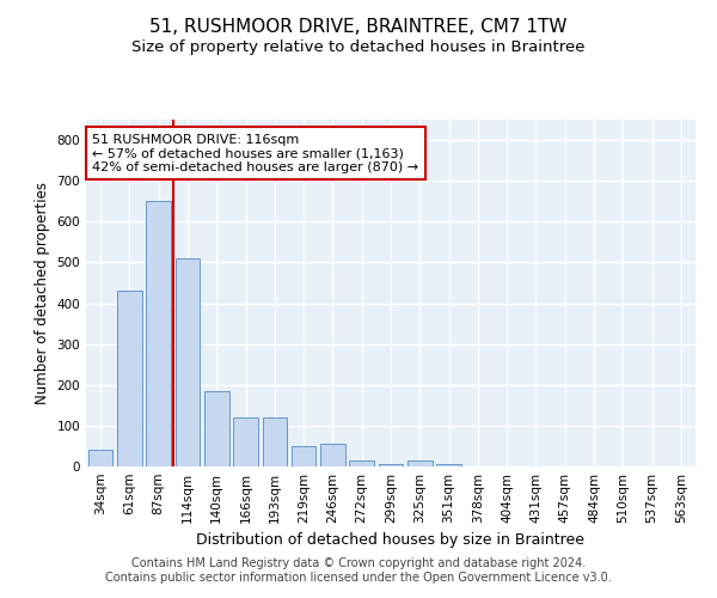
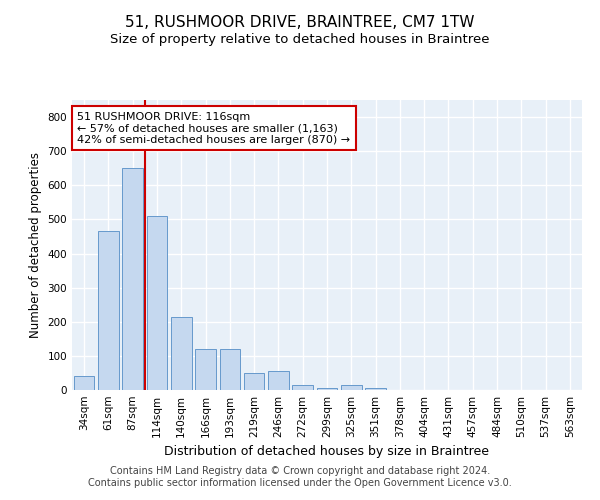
61sqm: 430 -> 465
140sqm: 185 -> 215
